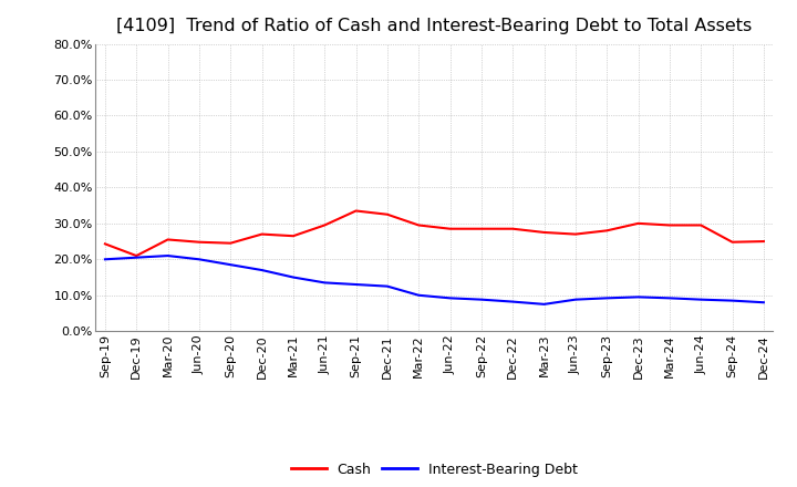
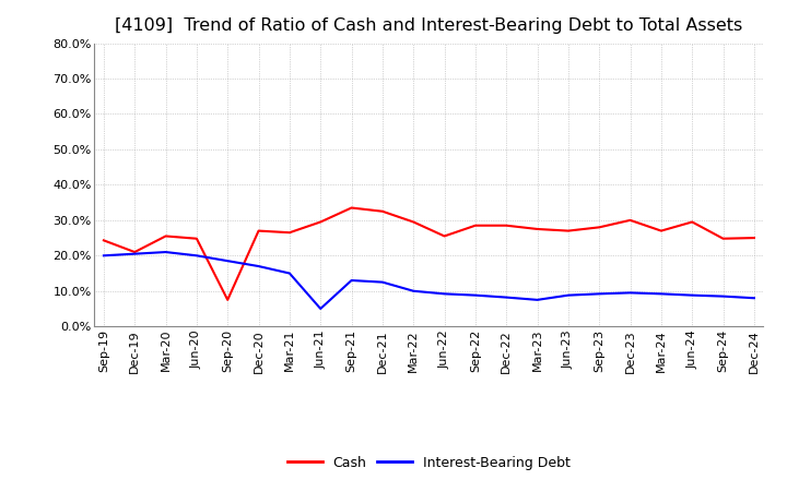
Cash/Sep-20: 24.5% -> 7.5%
Interest-Bearing Debt/Jun-21: 13.5% -> 5.0%
Cash/Jun-22: 28.5% -> 25.5%
Cash/Mar-24: 29.5% -> 27.0%
